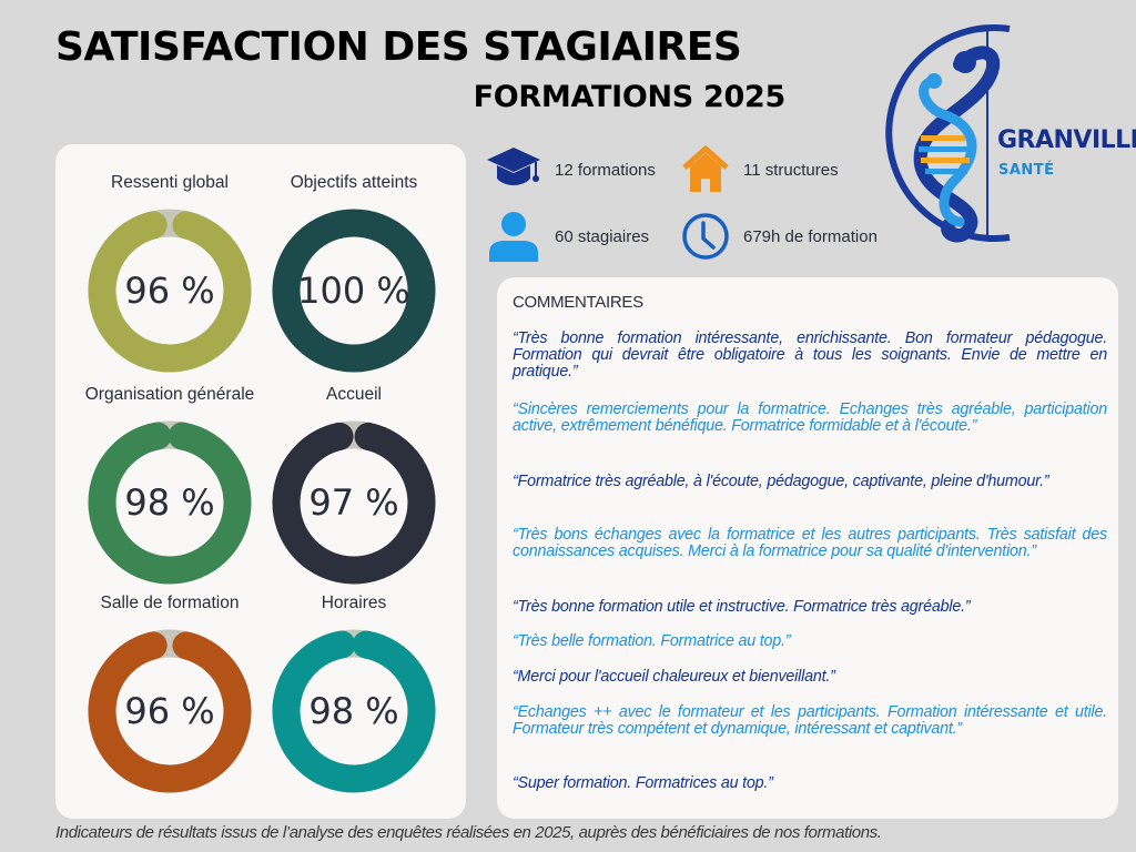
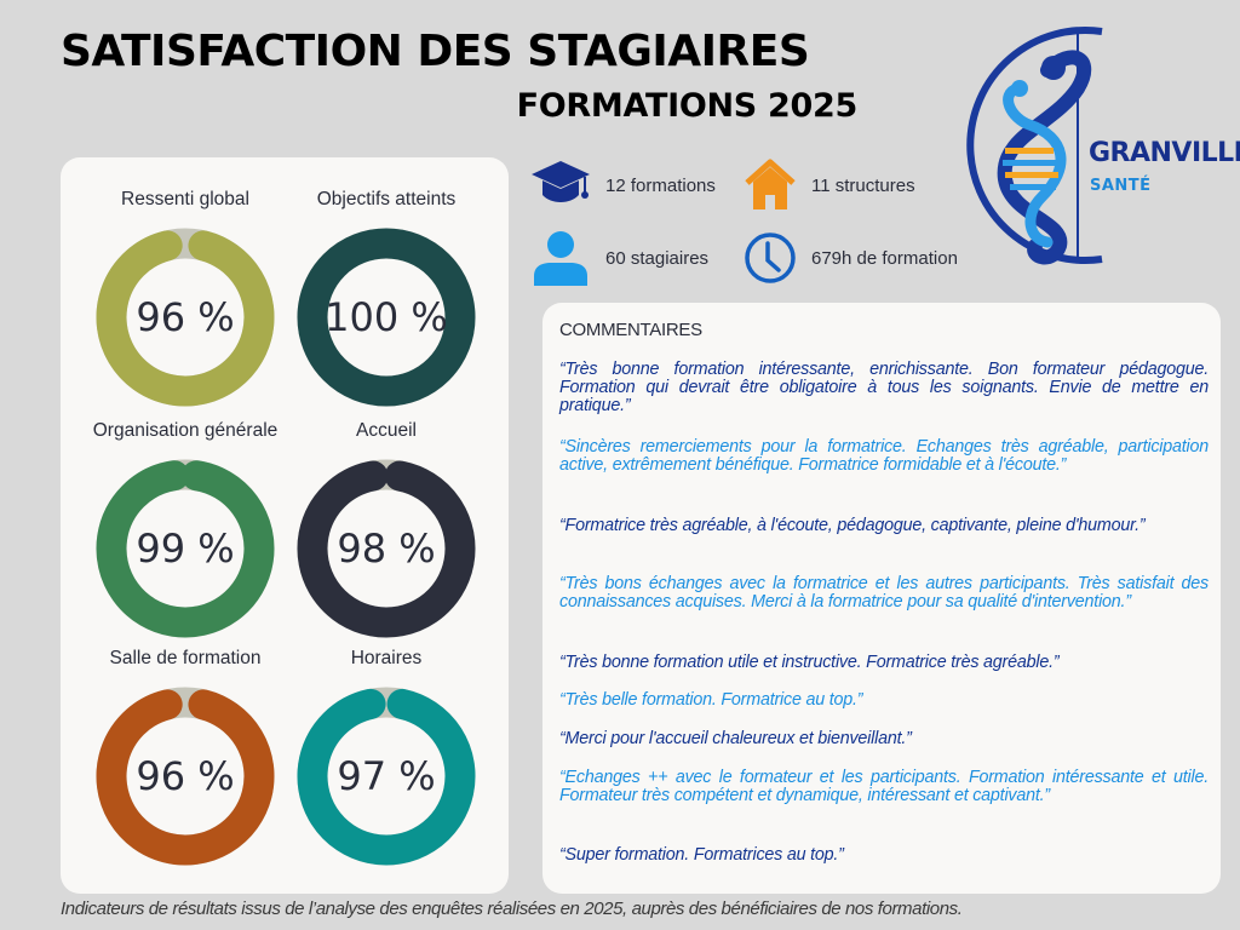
Organisation générale: 98 -> 99
Accueil: 97 -> 98
Horaires: 98 -> 97
